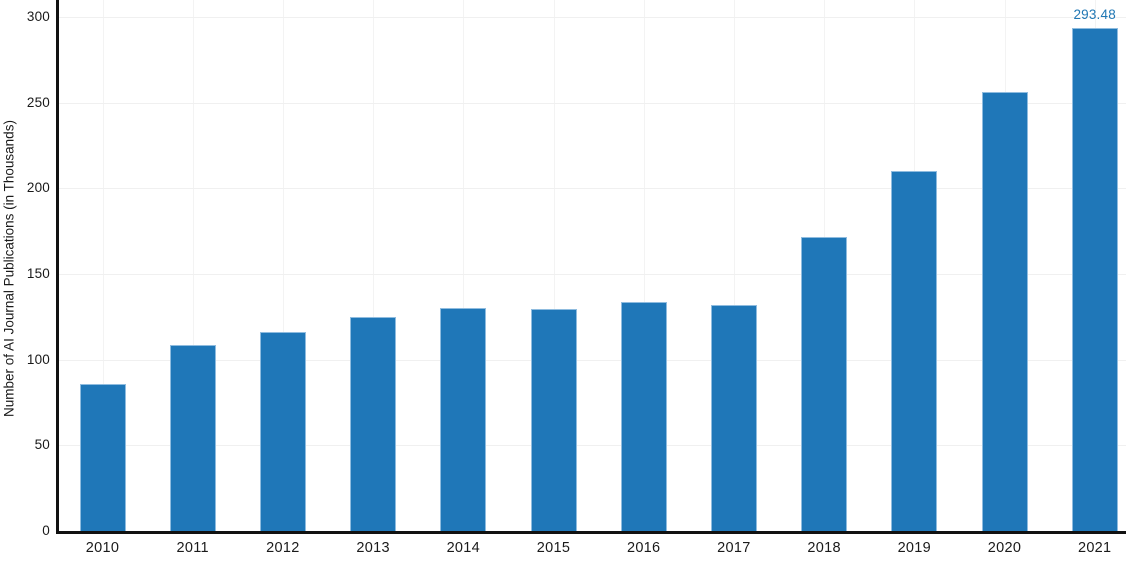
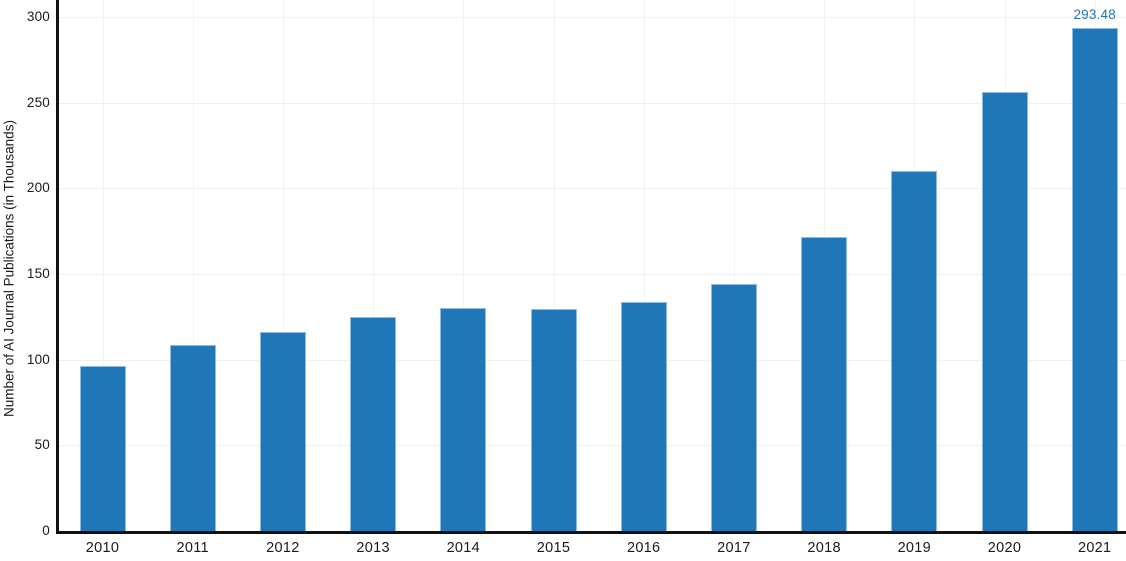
2010: 86 -> 96
2017: 132 -> 144
